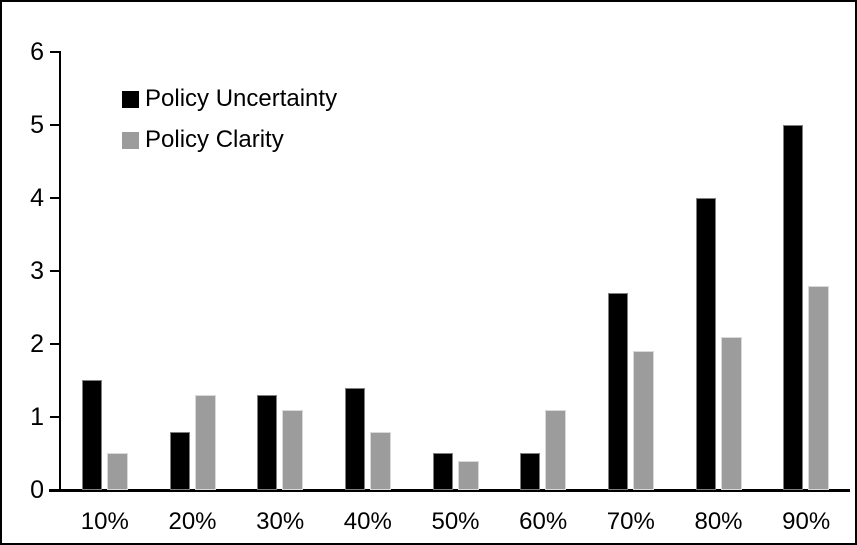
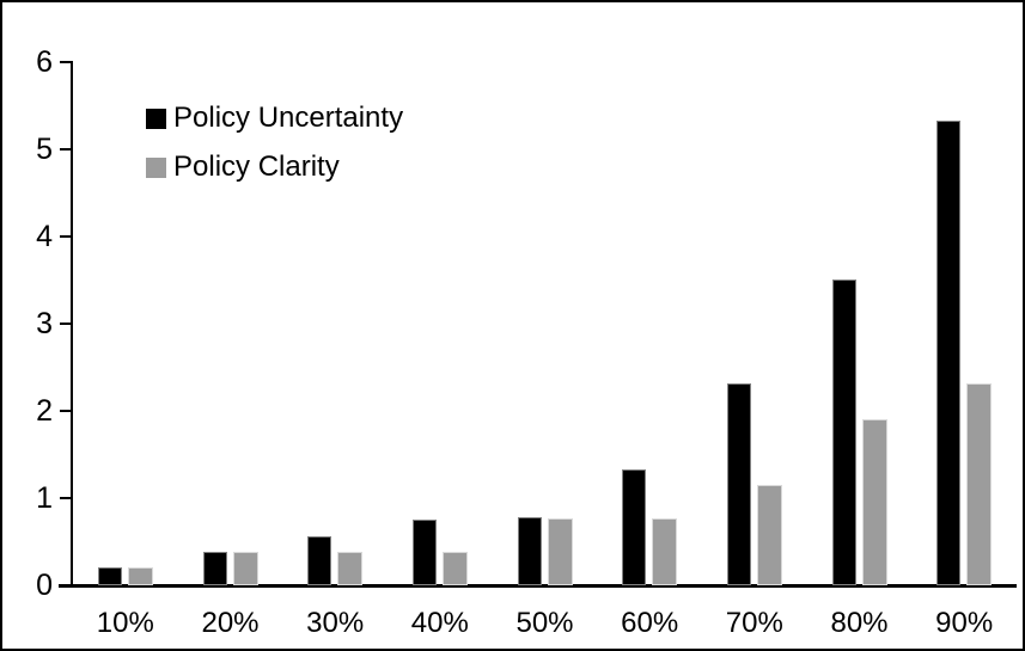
Policy Uncertainty/10%: 1.5 -> 0.2
Policy Clarity/10%: 0.5 -> 0.2
Policy Uncertainty/20%: 0.8 -> 0.4
Policy Clarity/20%: 1.3 -> 0.4
Policy Uncertainty/30%: 1.3 -> 0.6
Policy Clarity/30%: 1.1 -> 0.4
Policy Uncertainty/40%: 1.4 -> 0.8
Policy Clarity/40%: 0.8 -> 0.4
Policy Uncertainty/50%: 0.5 -> 0.8
Policy Clarity/50%: 0.4 -> 0.8
Policy Uncertainty/60%: 0.5 -> 1.3
Policy Clarity/60%: 1.1 -> 0.8
Policy Uncertainty/70%: 2.7 -> 2.3
Policy Clarity/70%: 1.9 -> 1.1
Policy Uncertainty/80%: 4.0 -> 3.5
Policy Clarity/80%: 2.1 -> 1.9
Policy Uncertainty/90%: 5.0 -> 5.3
Policy Clarity/90%: 2.8 -> 2.3
